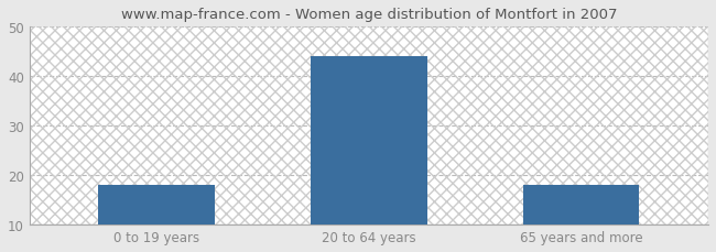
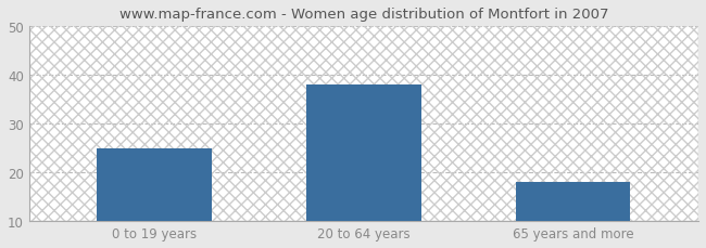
0 to 19 years: 18 -> 25
20 to 64 years: 44 -> 38
